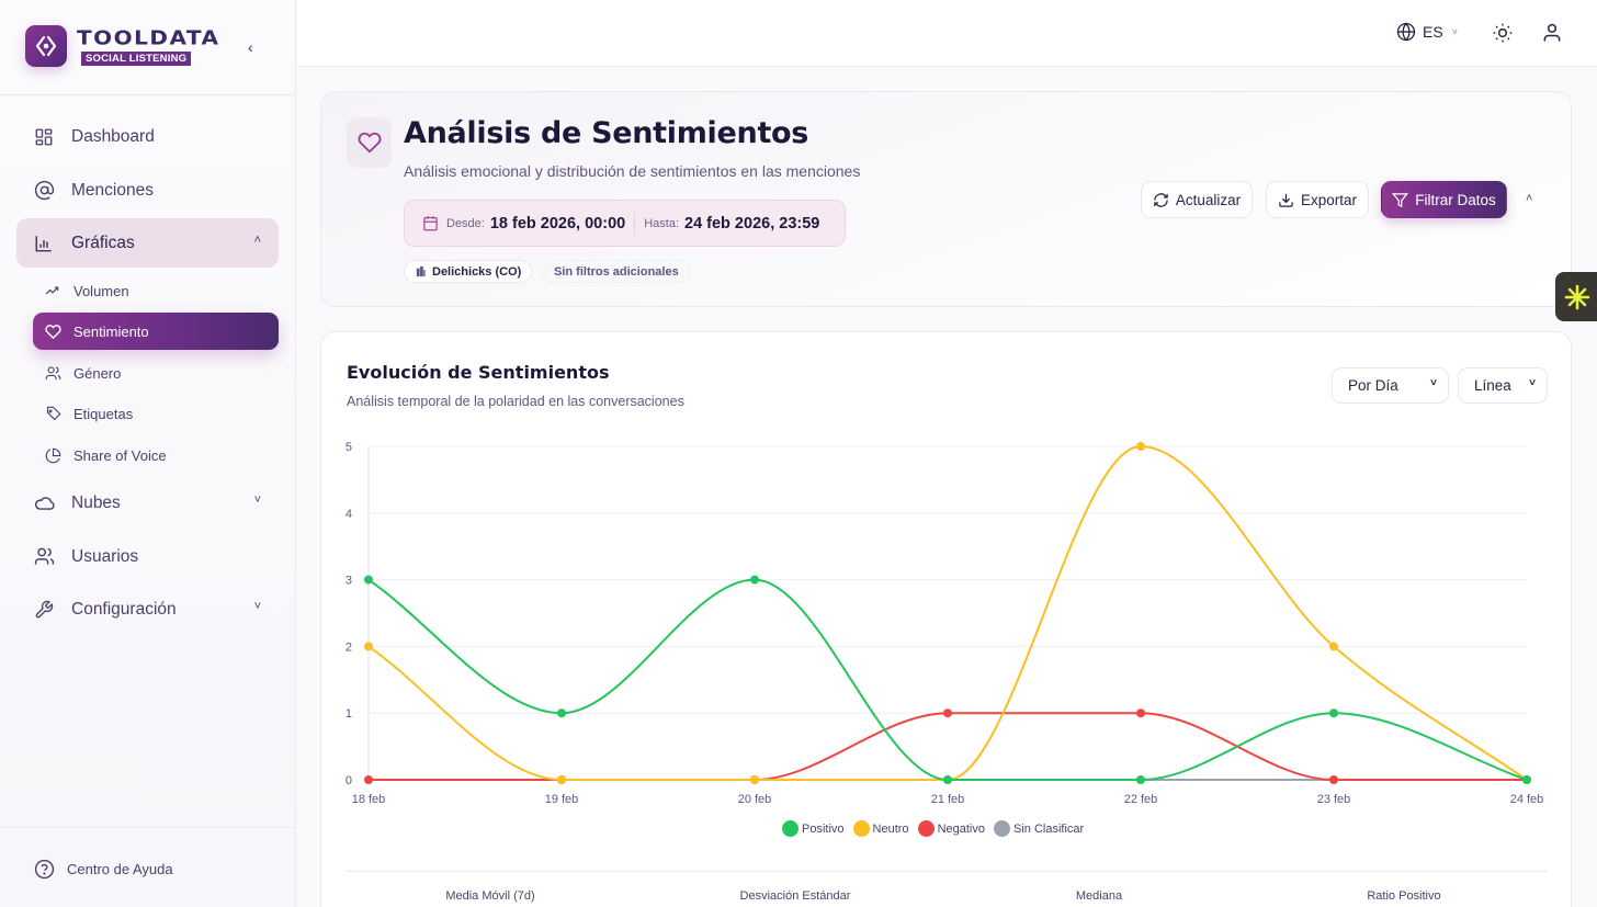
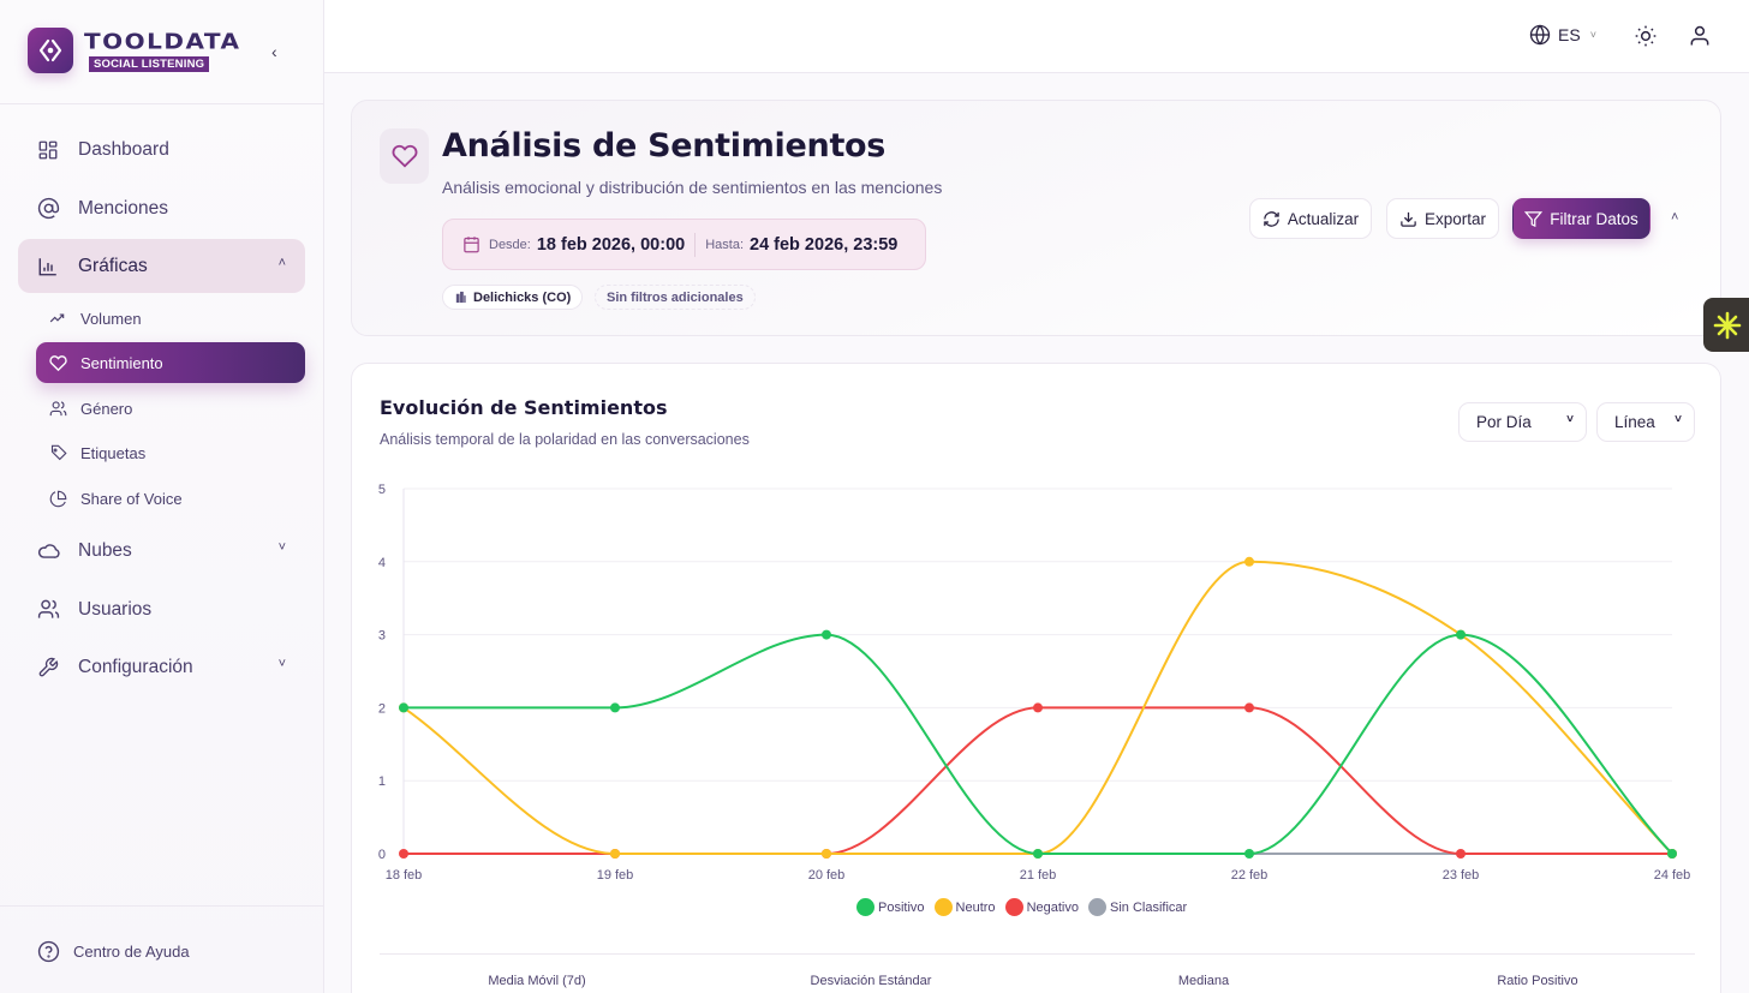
Positivo/18 feb: 3 -> 2
Positivo/19 feb: 1 -> 2
Negativo/21 feb: 1 -> 2
Neutro/22 feb: 5 -> 4
Negativo/22 feb: 1 -> 2
Positivo/23 feb: 1 -> 3
Neutro/23 feb: 2 -> 3
